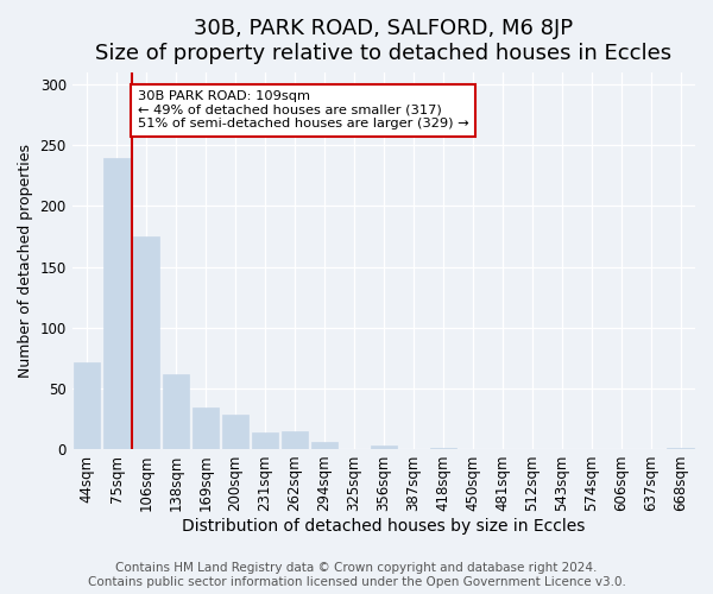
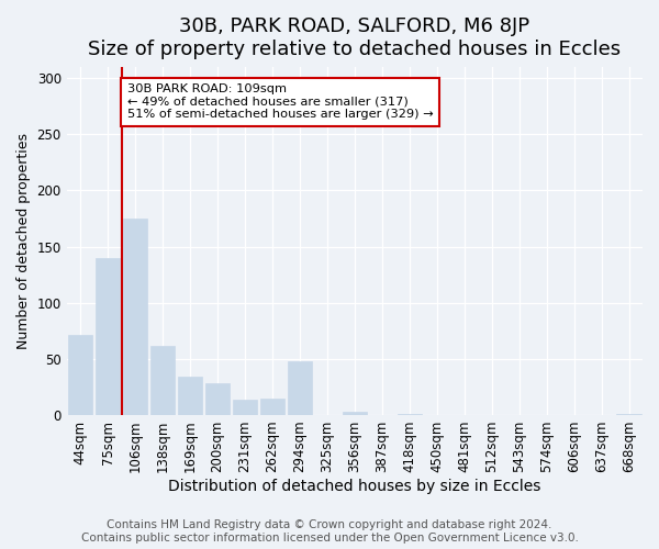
75sqm: 240 -> 140
294sqm: 6 -> 48
